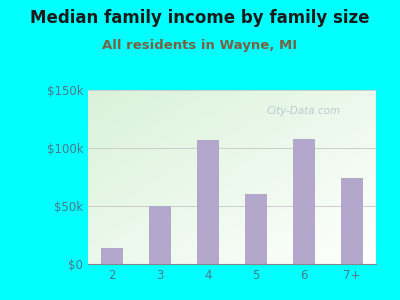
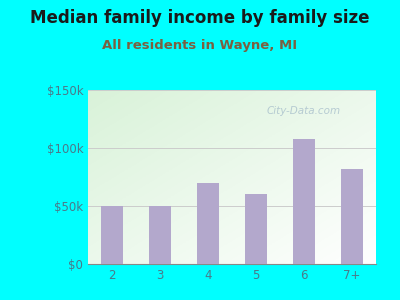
2: $14k -> $50k
4: $107k -> $70k
7+: $74k -> $82k
